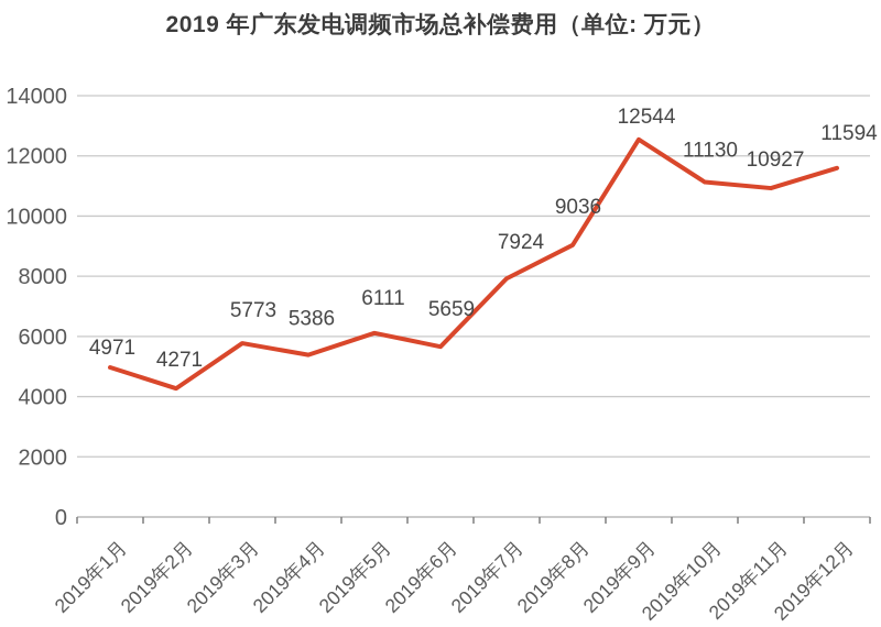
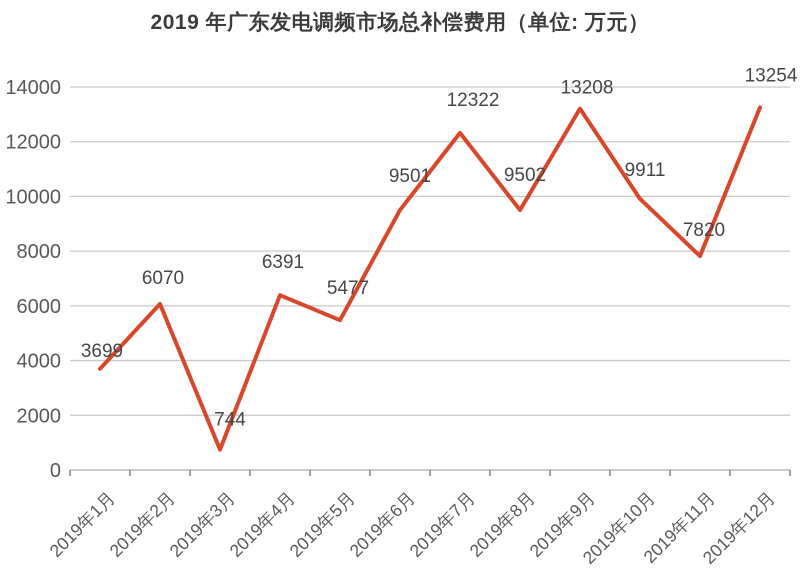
2019年1月: 4971 -> 3699
2019年2月: 4271 -> 6070
2019年3月: 5773 -> 744
2019年4月: 5386 -> 6391
2019年5月: 6111 -> 5477
2019年6月: 5659 -> 9501
2019年7月: 7924 -> 12322
2019年8月: 9036 -> 9502
2019年9月: 12544 -> 13208
2019年10月: 11130 -> 9911
2019年11月: 10927 -> 7820
2019年12月: 11594 -> 13254
